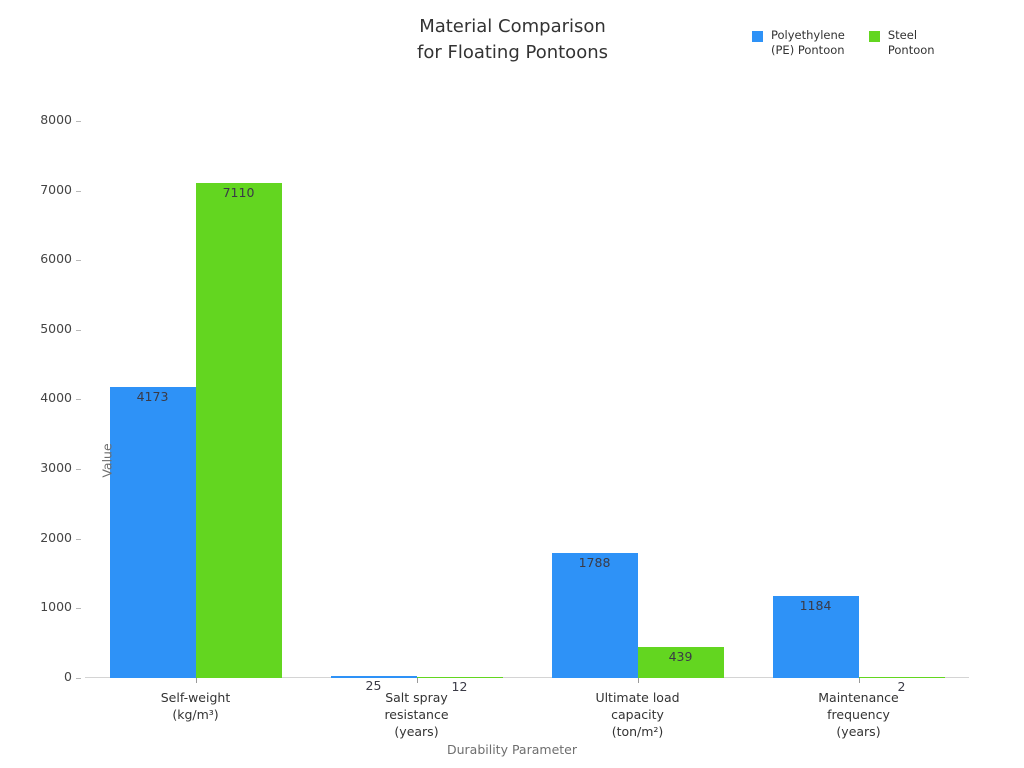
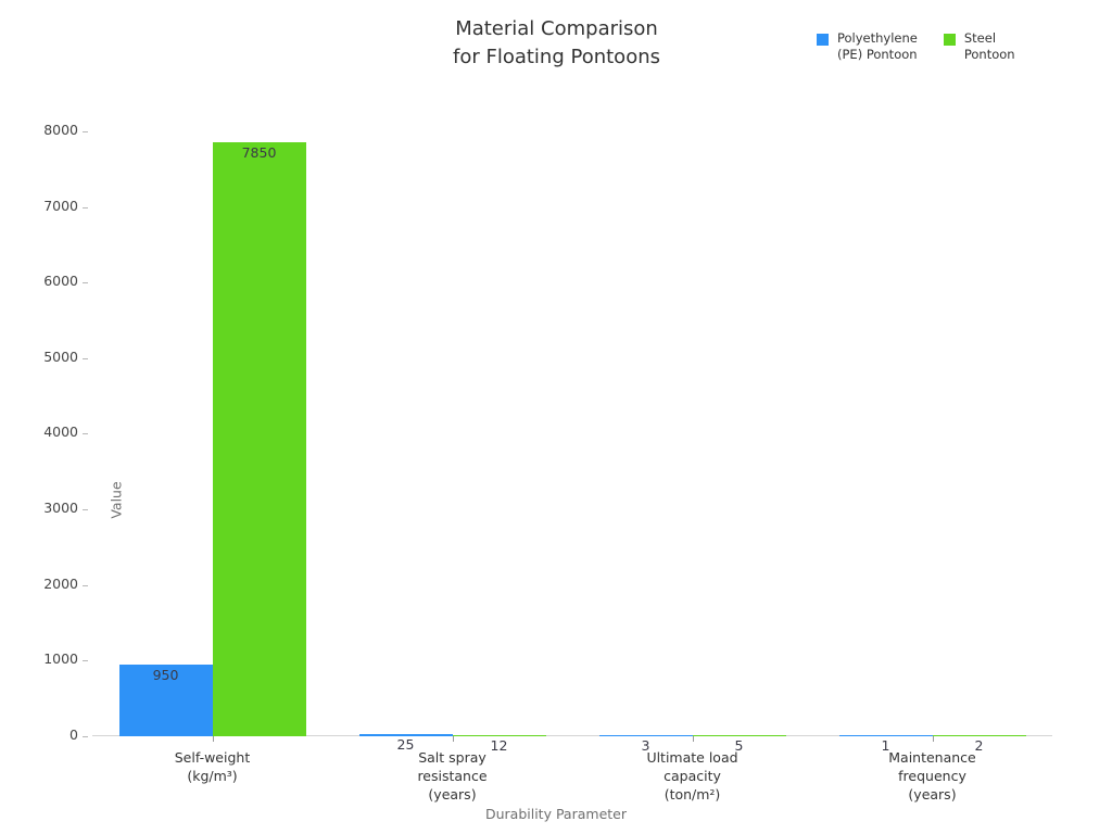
Polyethylene (PE) Pontoon/Self-weight (kg/m³): 4173 -> 950
Steel Pontoon/Self-weight (kg/m³): 7110 -> 7850
Polyethylene (PE) Pontoon/Ultimate load capacity (ton/m²): 1788 -> 3
Steel Pontoon/Ultimate load capacity (ton/m²): 439 -> 5
Polyethylene (PE) Pontoon/Maintenance frequency (years): 1184 -> 1
